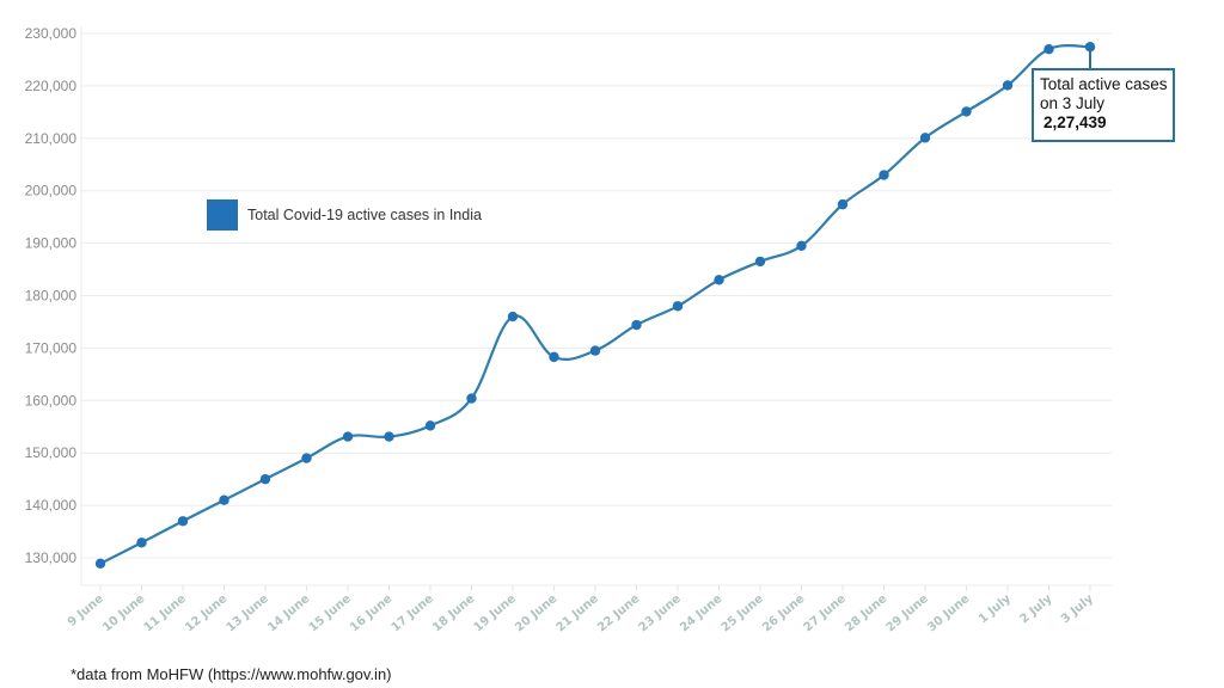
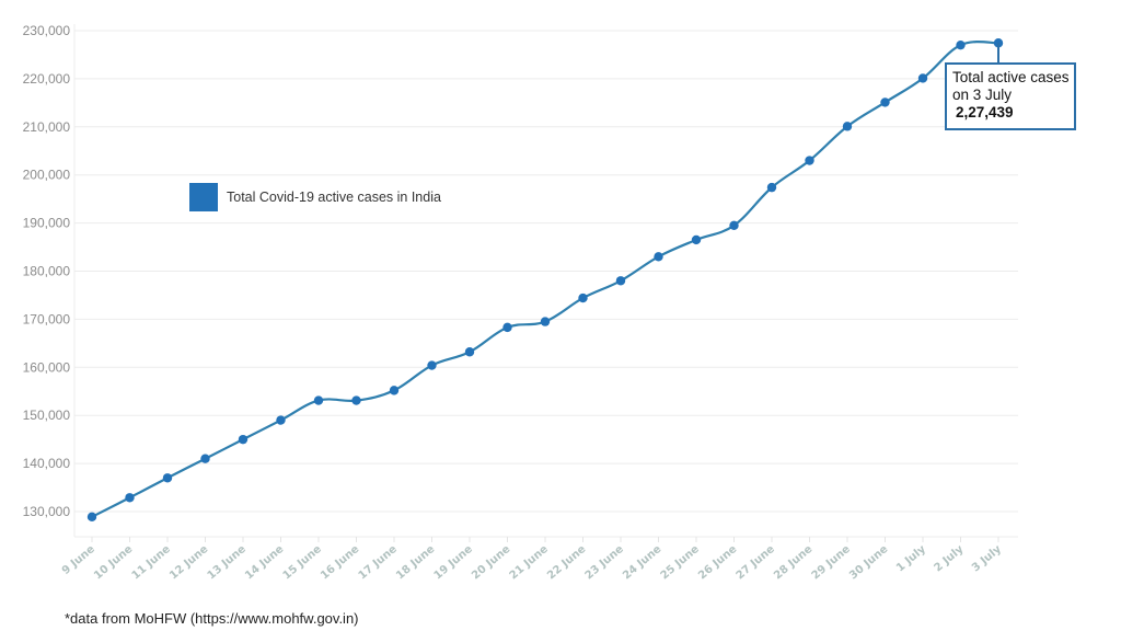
19 June: 176000 -> 163000
